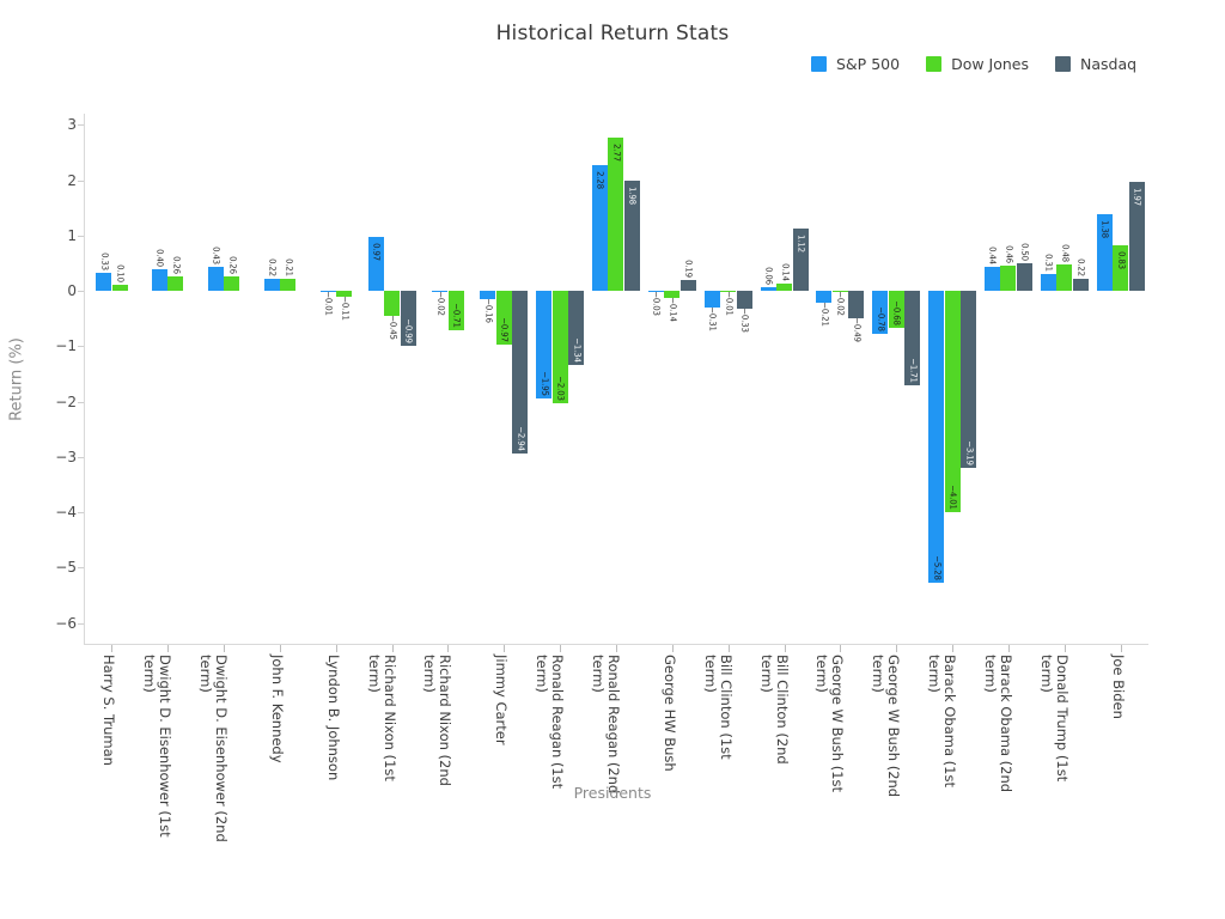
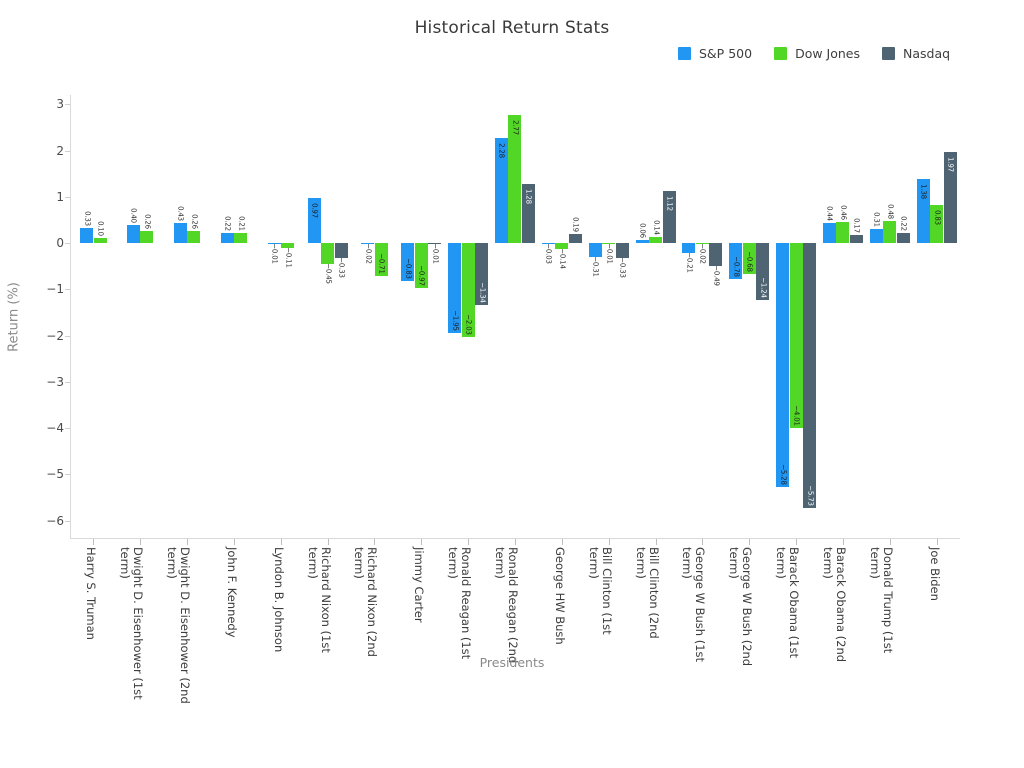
Nasdaq/Richard Nixon (1st term): −0.99 -> −0.33
S&P 500/Jimmy Carter: −0.16 -> −0.83
Nasdaq/Jimmy Carter: −2.94 -> −0.01
Nasdaq/Ronald Reagan (2nd term): 1.98 -> 1.28
Nasdaq/George W Bush (2nd term): −1.71 -> −1.24
Nasdaq/Barack Obama (1st term): −3.19 -> −5.73
Nasdaq/Barack Obama (2nd term): 0.50 -> 0.17
